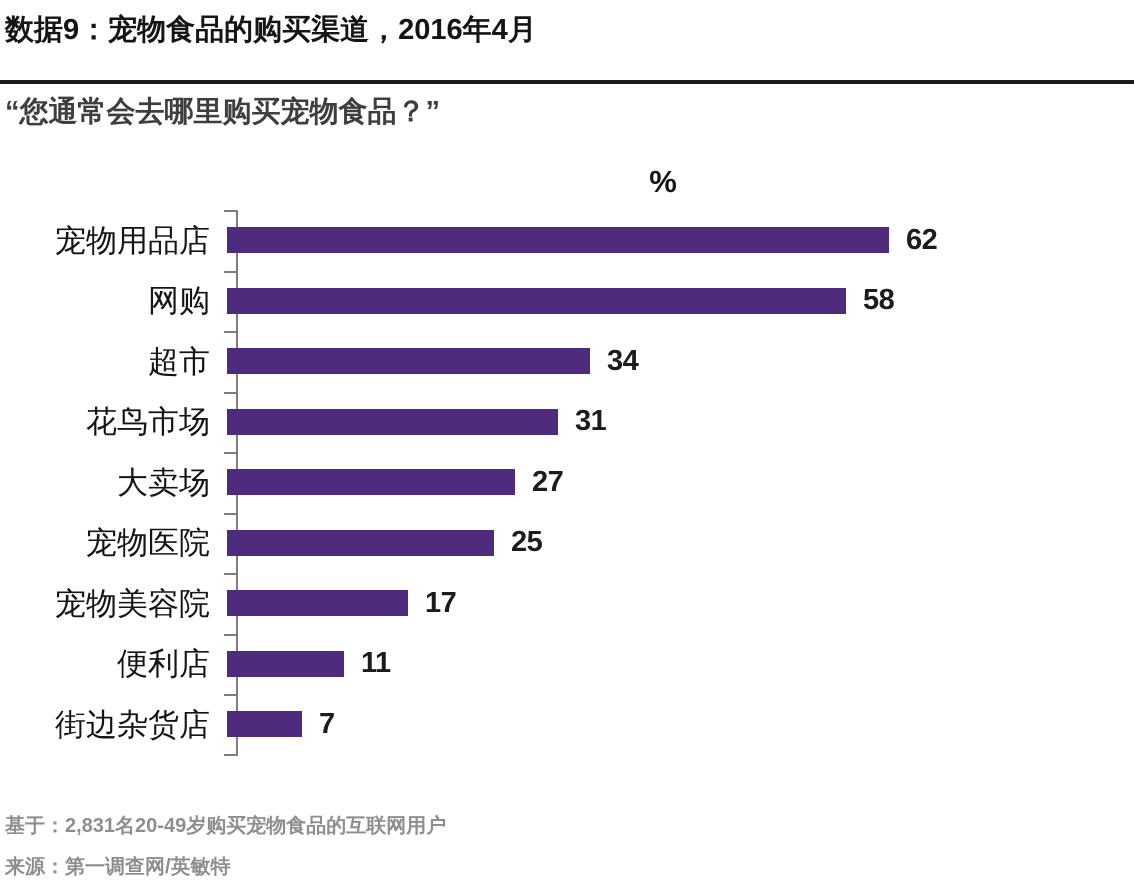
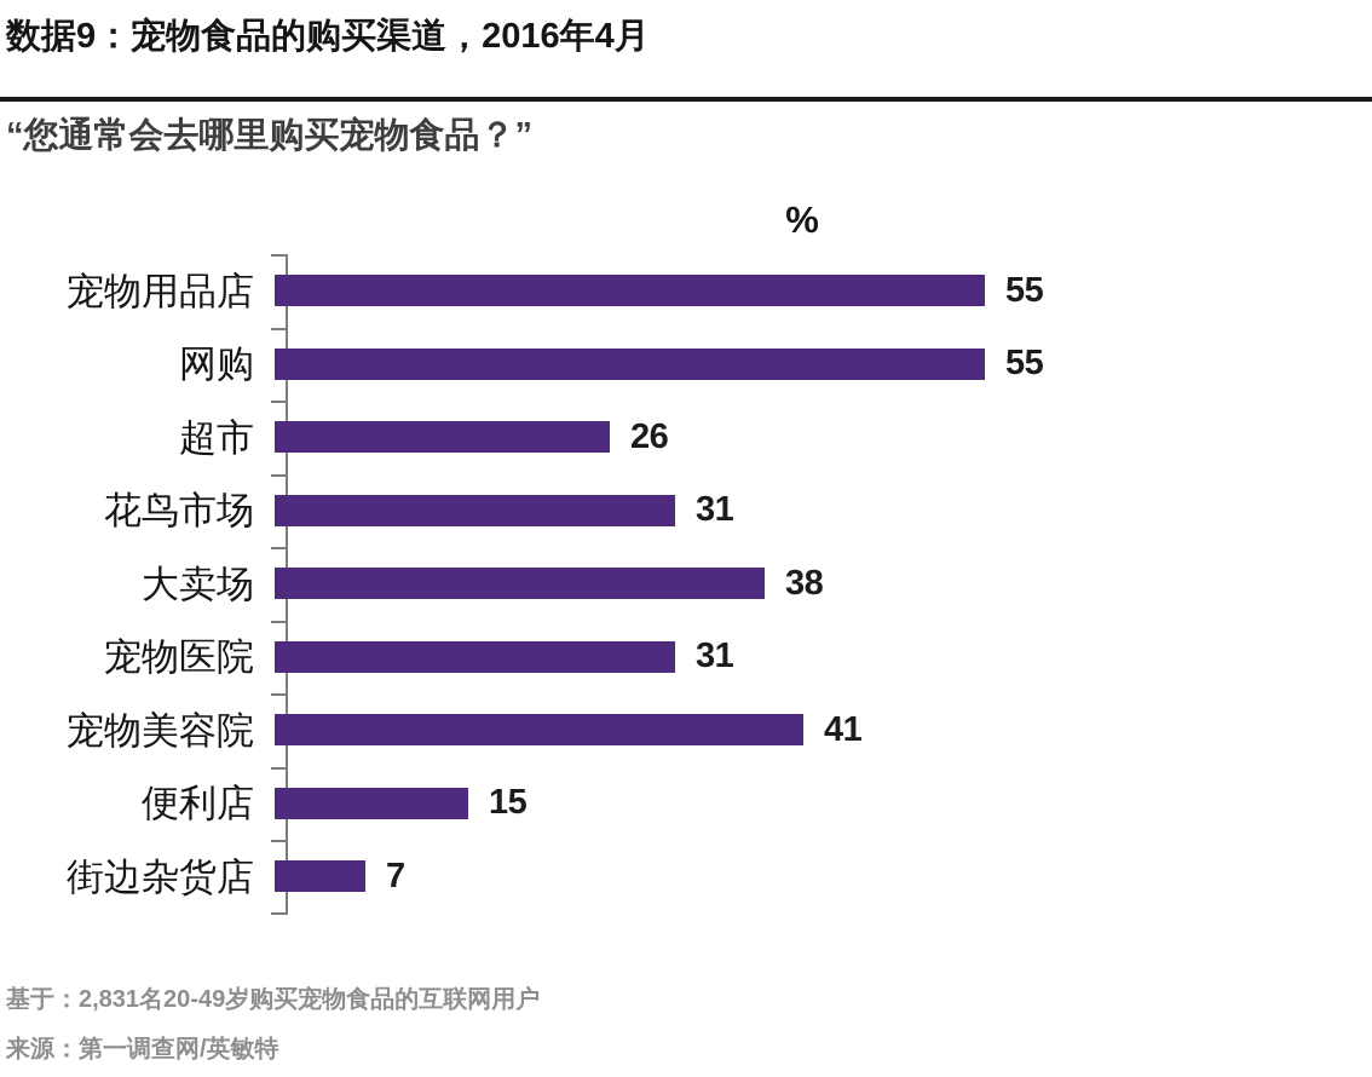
宠物用品店: 62 -> 55
网购: 58 -> 55
超市: 34 -> 26
大卖场: 27 -> 38
宠物医院: 25 -> 31
宠物美容院: 17 -> 41
便利店: 11 -> 15
